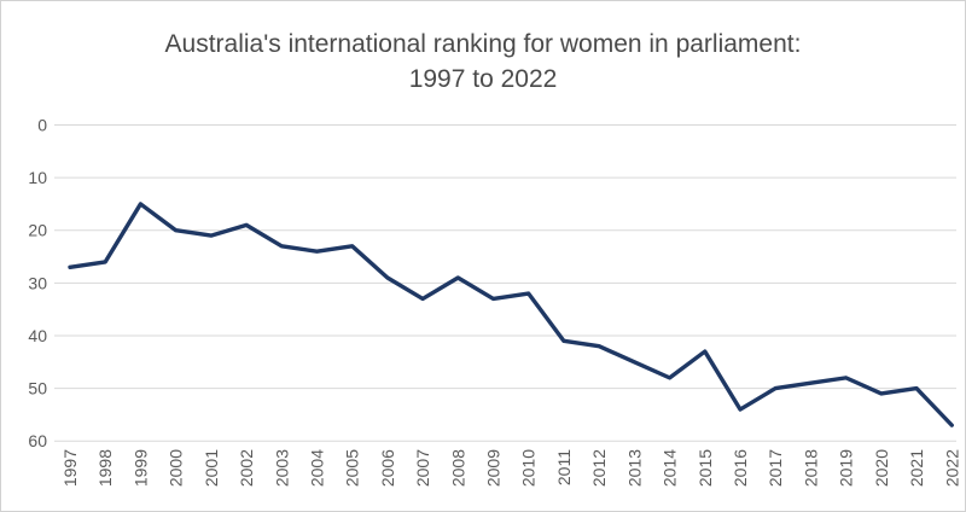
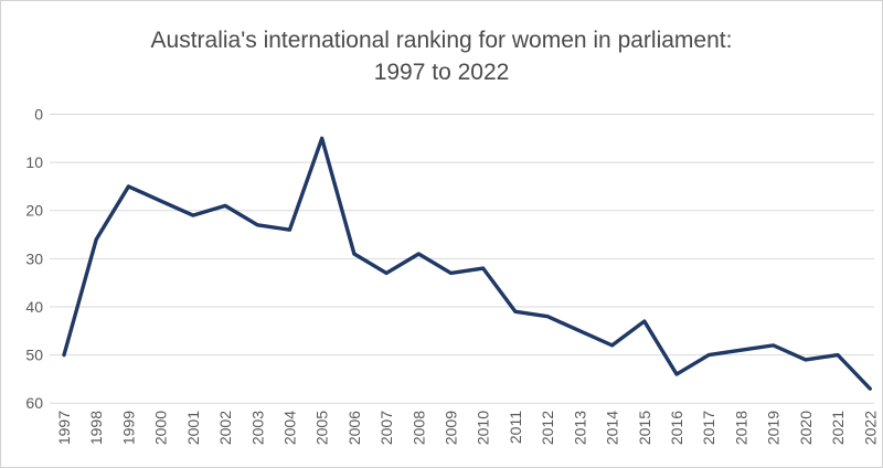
1997: 27 -> 50
2000: 20 -> 18
2005: 23 -> 5
